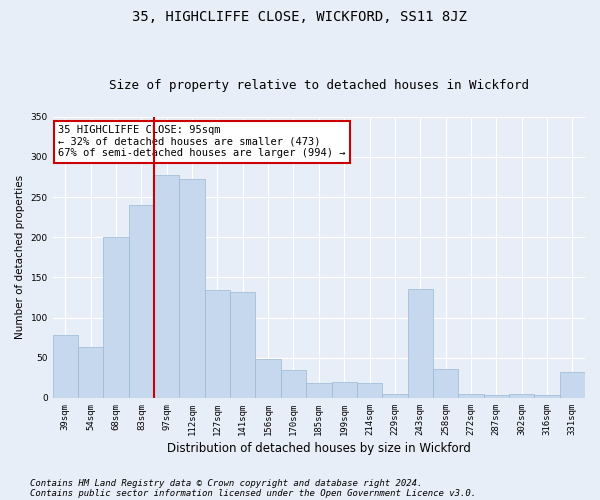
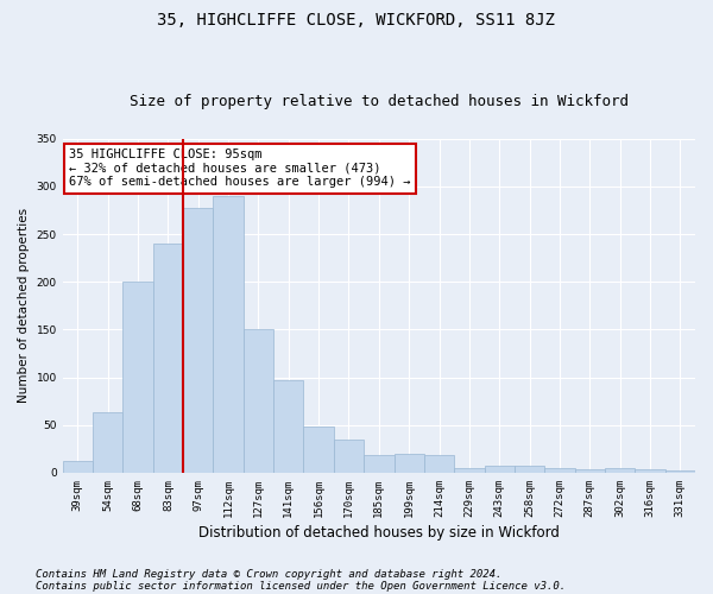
39sqm: 78 -> 12
112sqm: 272 -> 290
127sqm: 134 -> 150
141sqm: 132 -> 97
243sqm: 136 -> 8
258sqm: 36 -> 7
331sqm: 32 -> 3
